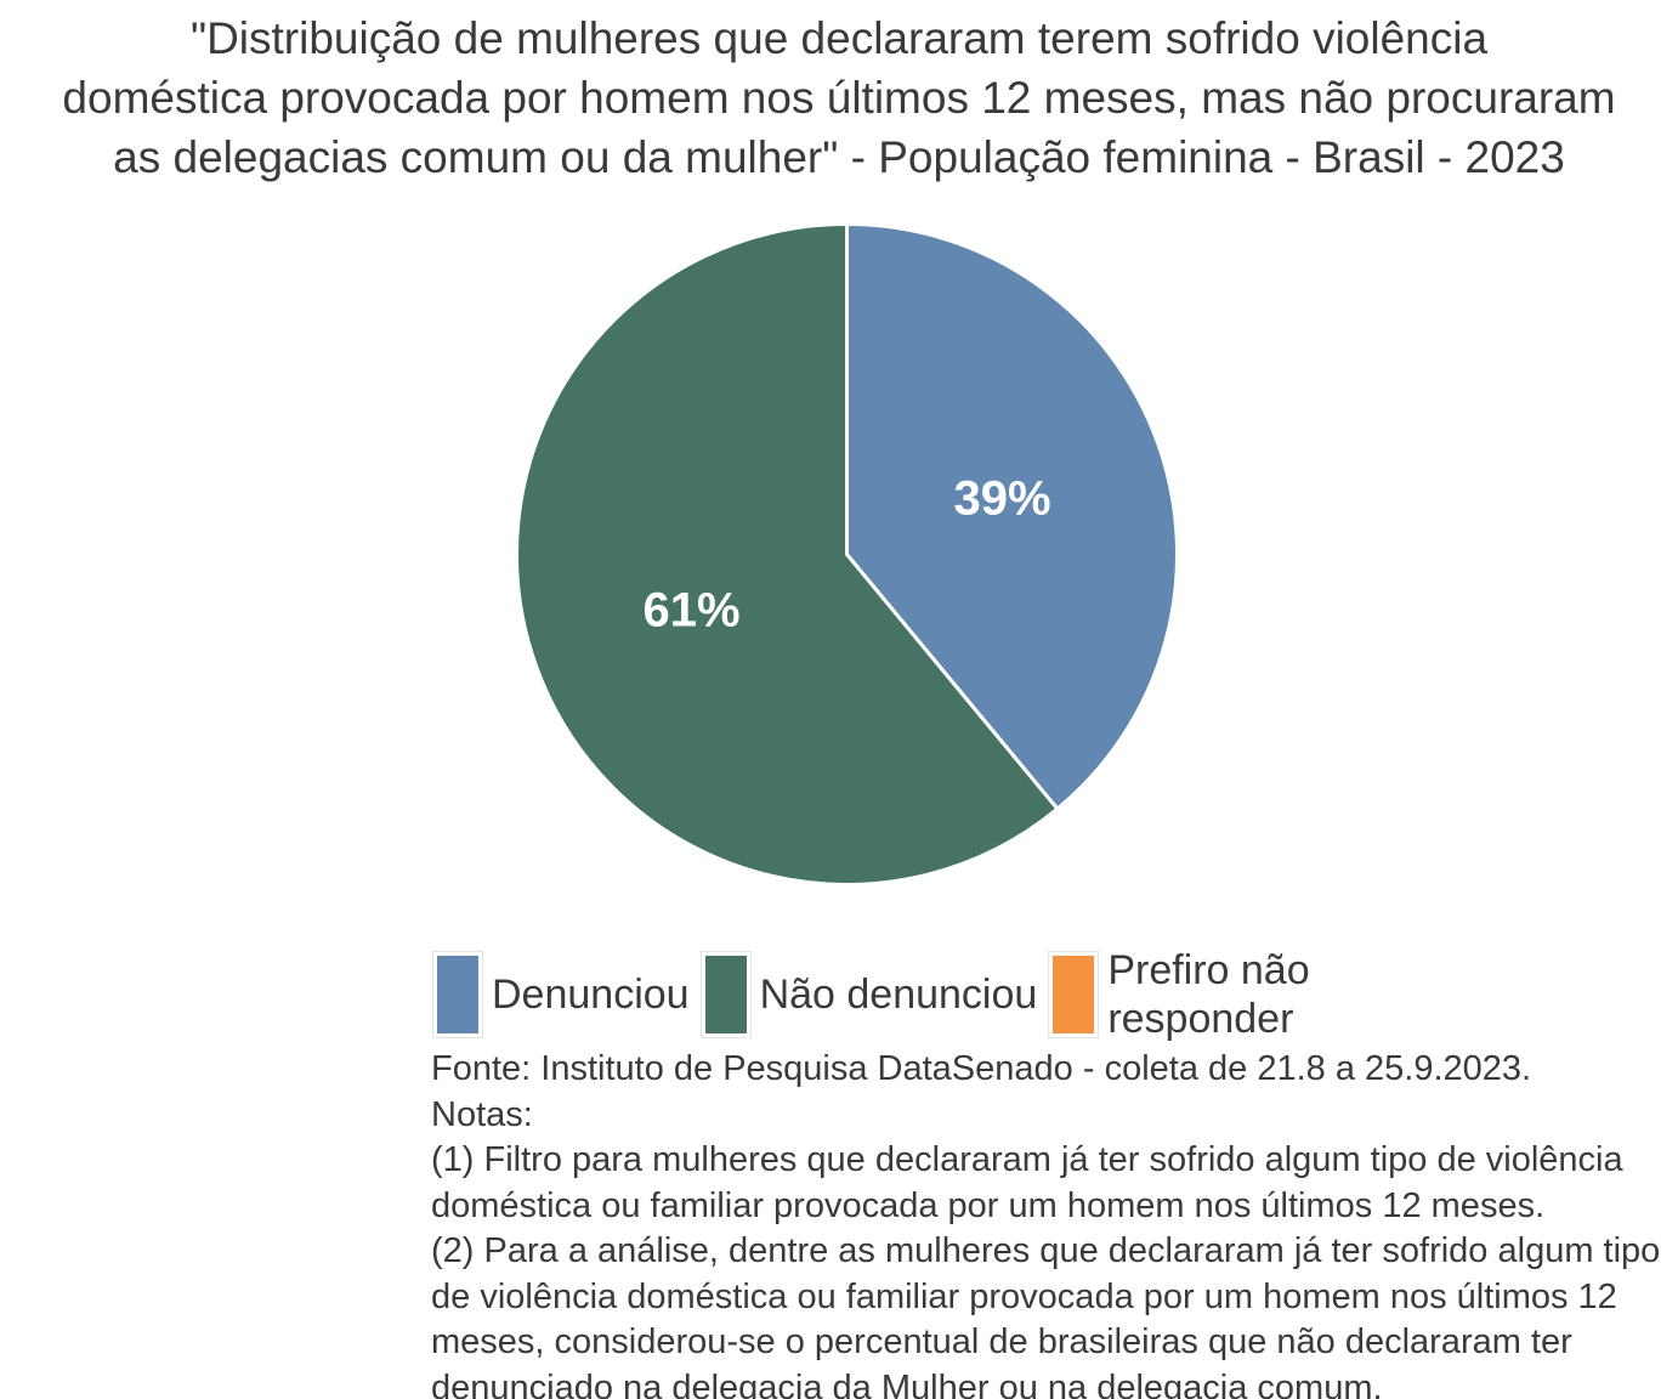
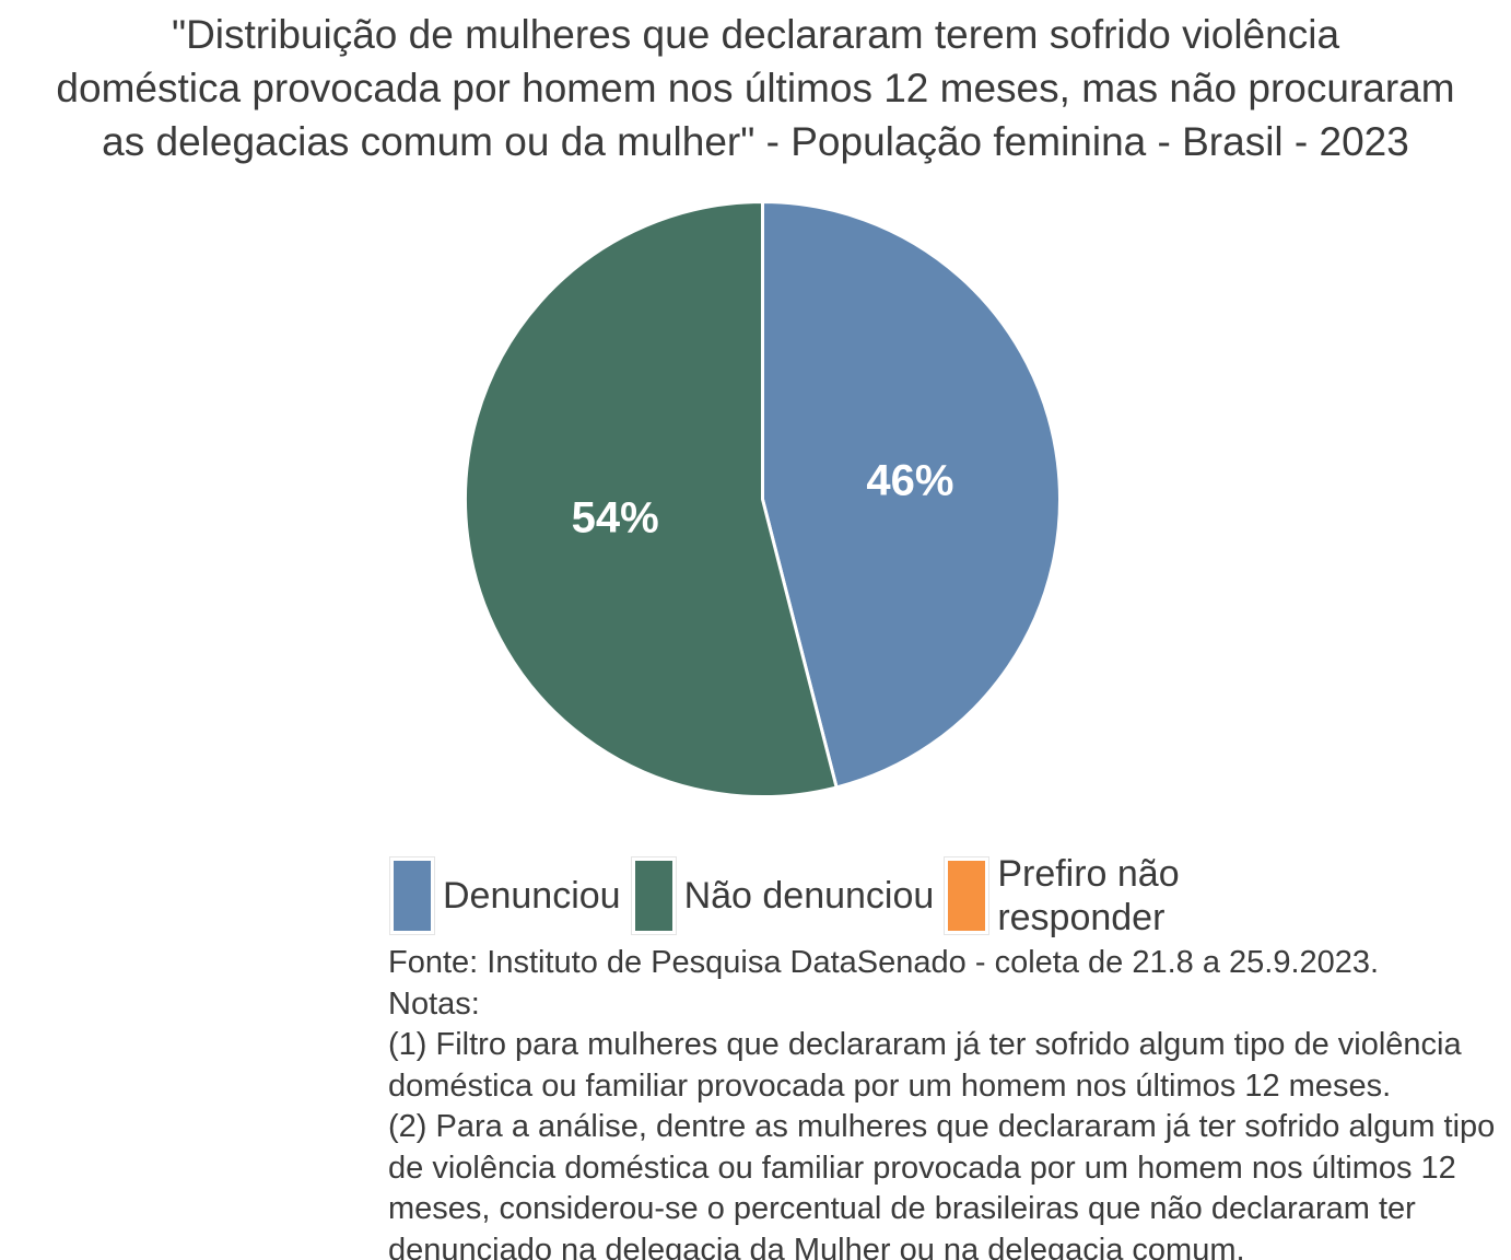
Denunciou: 39% -> 46%
Não denunciou: 61% -> 54%
